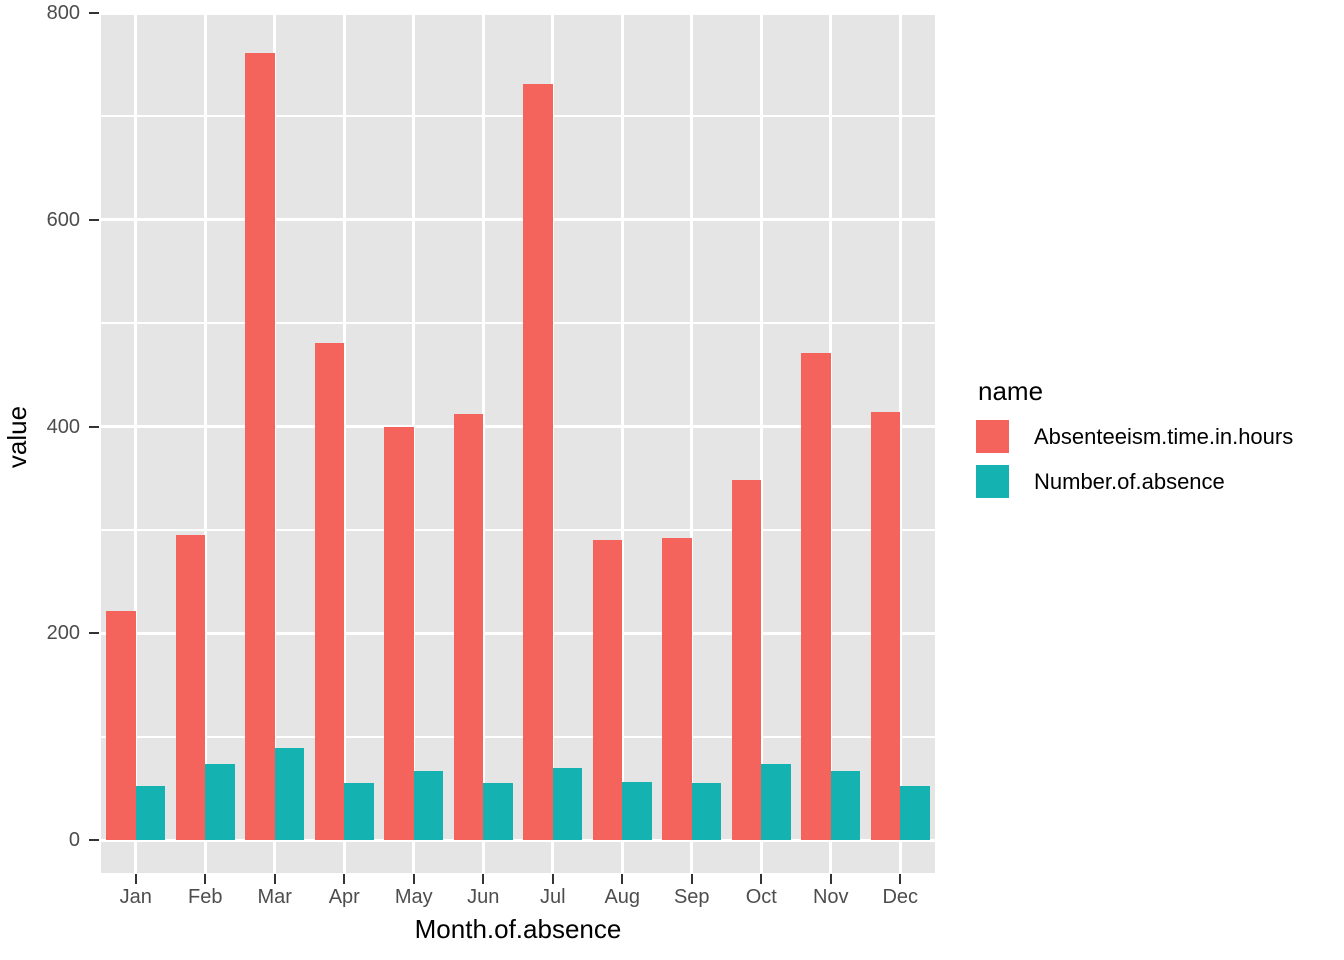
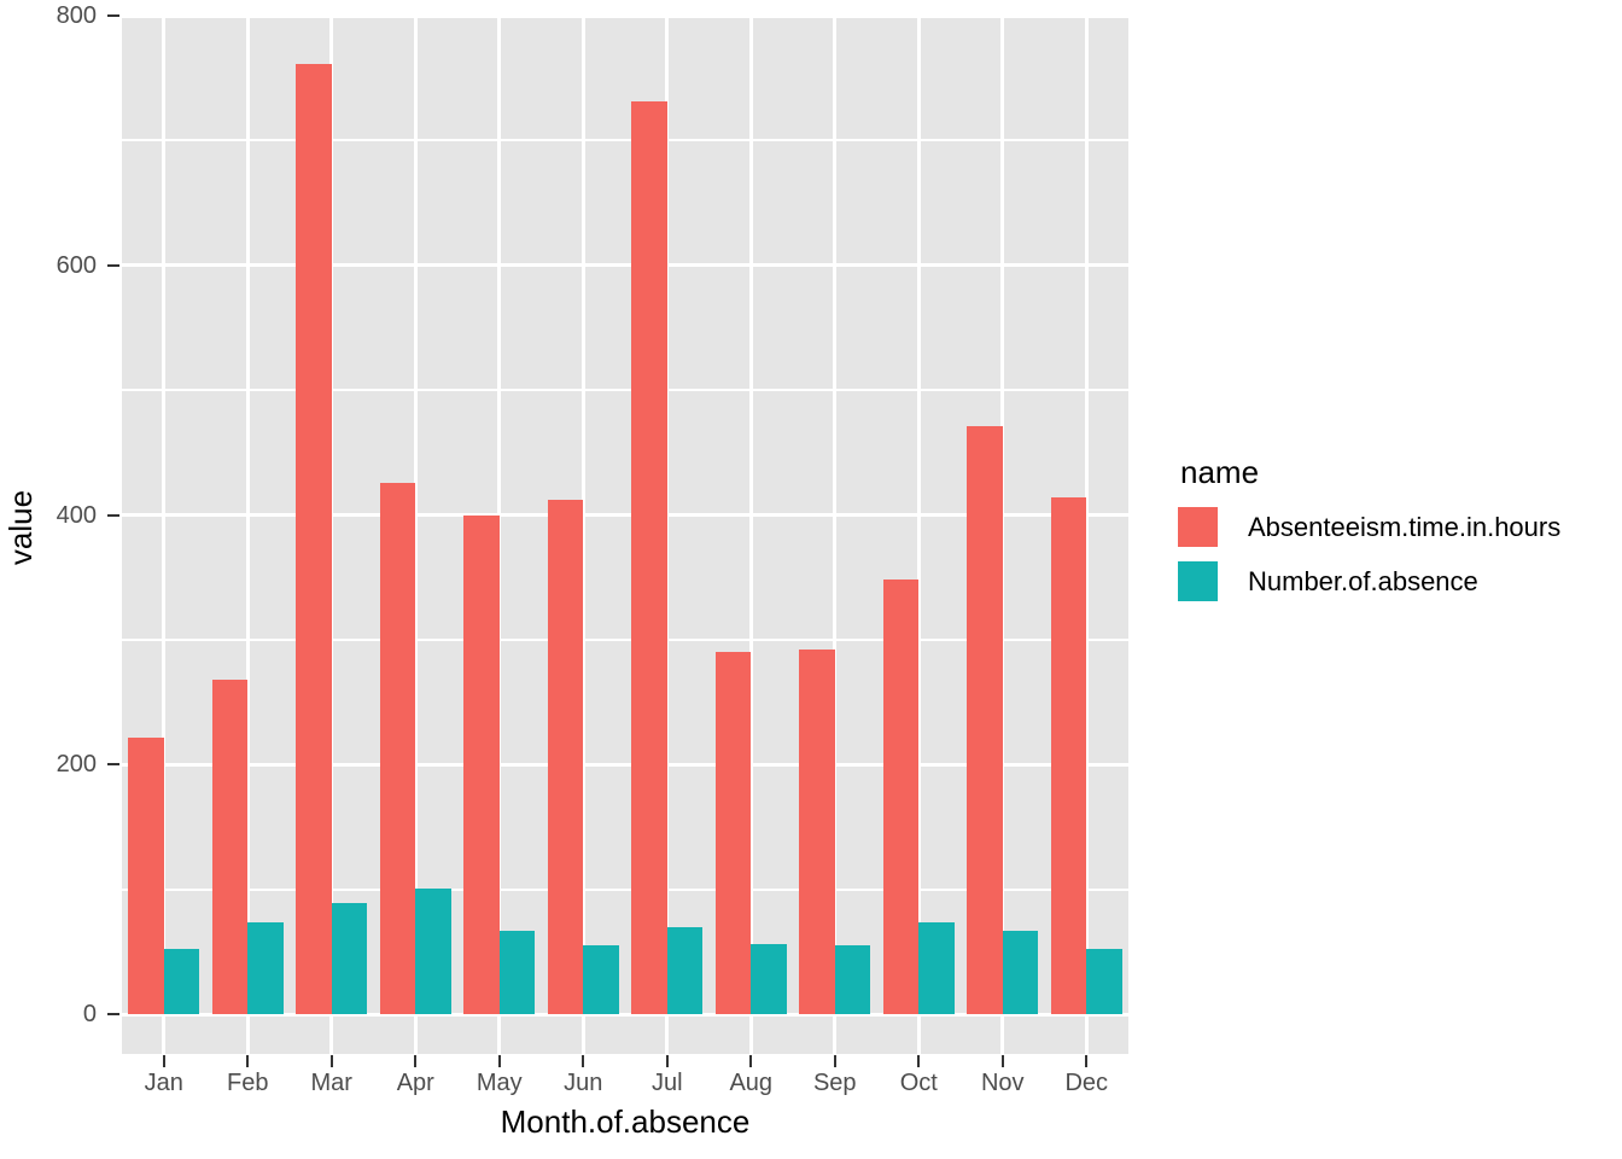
Absenteeism.time.in.hours/Feb: 295 -> 268
Absenteeism.time.in.hours/Apr: 481 -> 426
Number.of.absence/Apr: 55 -> 101
